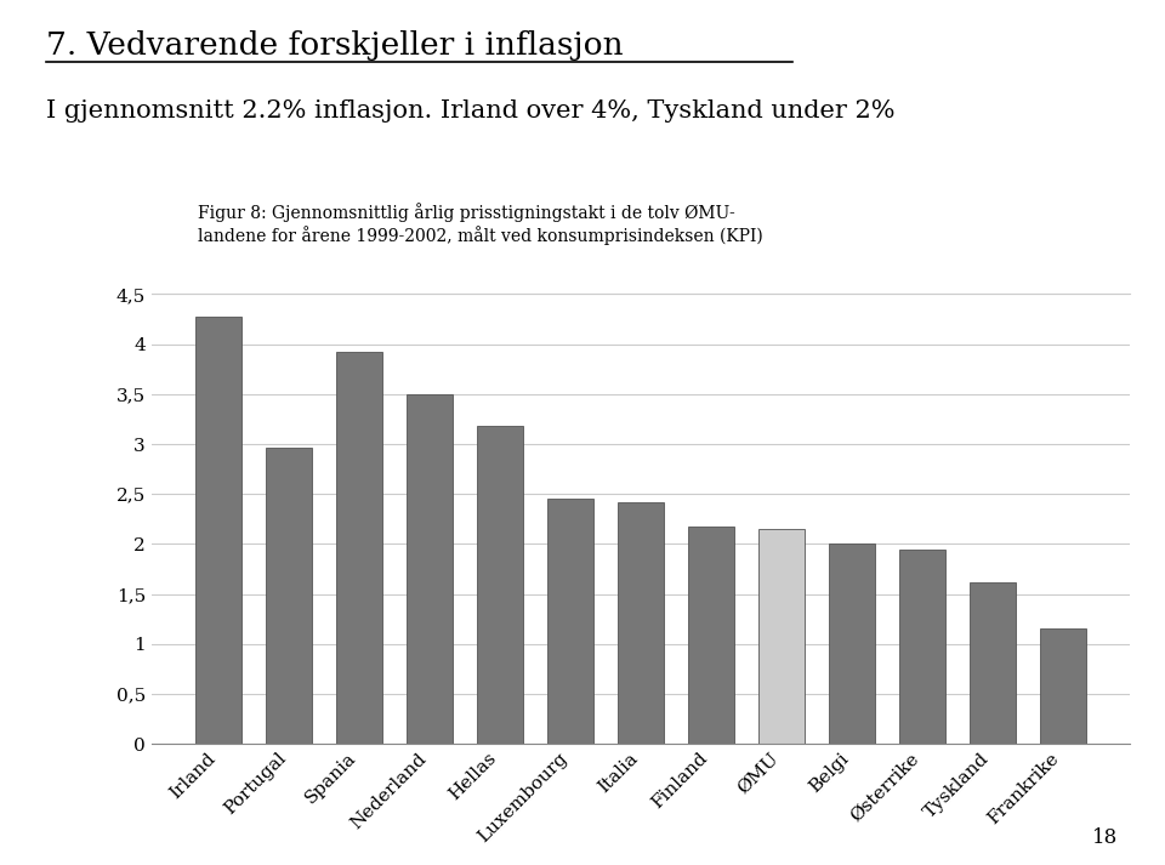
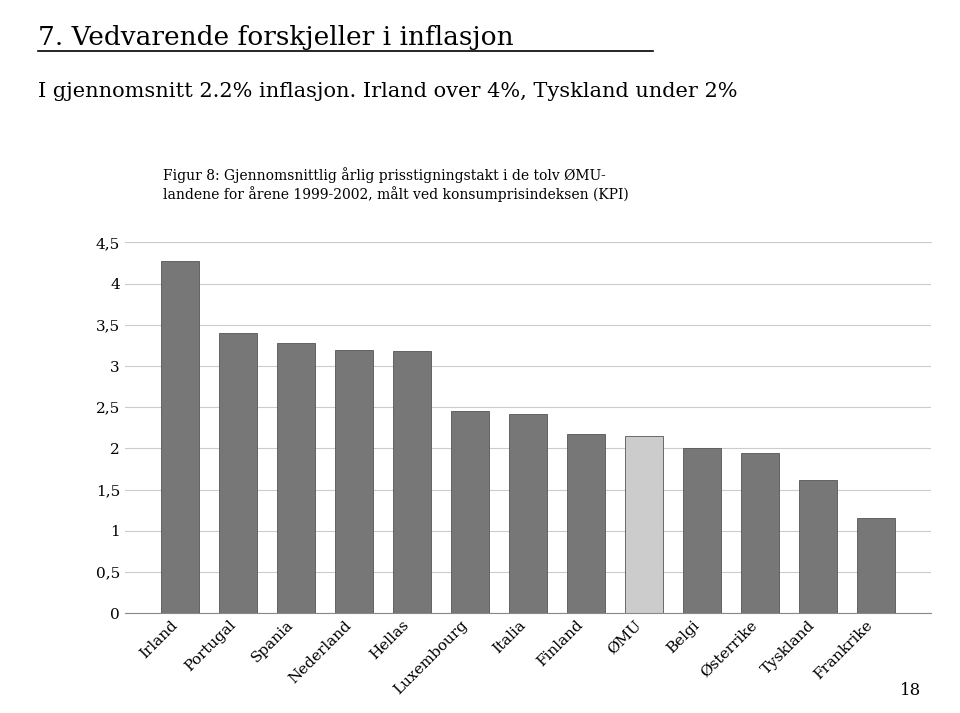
Portugal: 2,96 -> 3,40
Spania: 3,92 -> 3,28
Nederland: 3,50 -> 3,20
